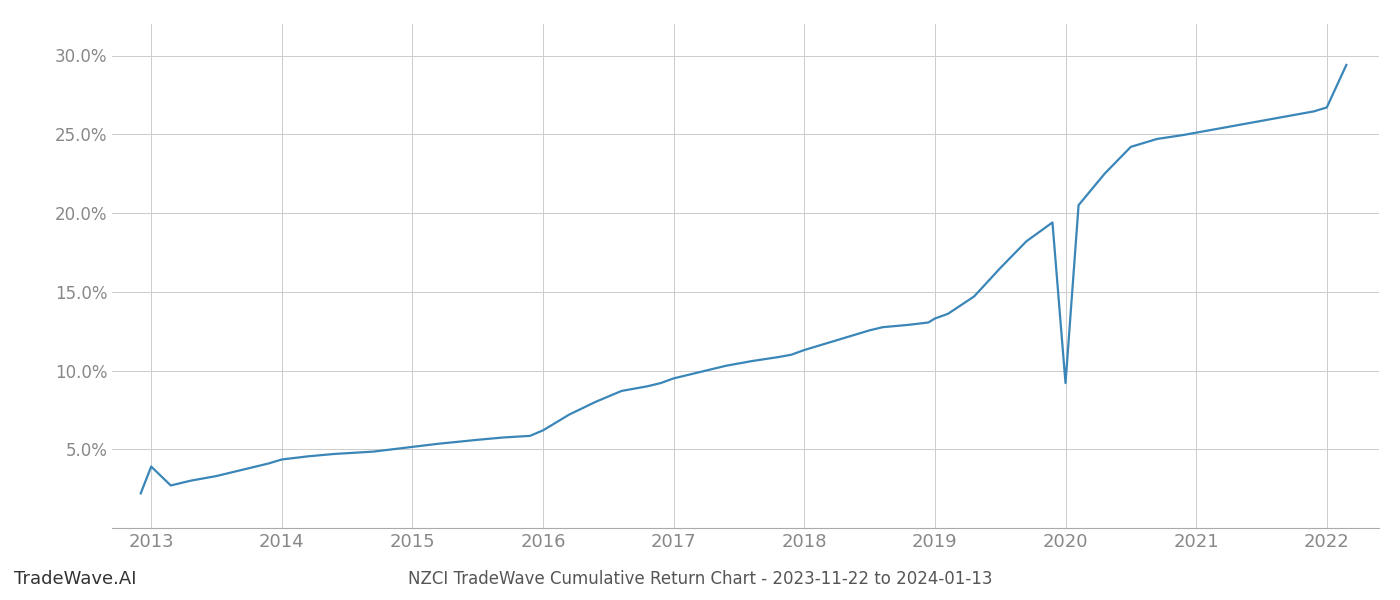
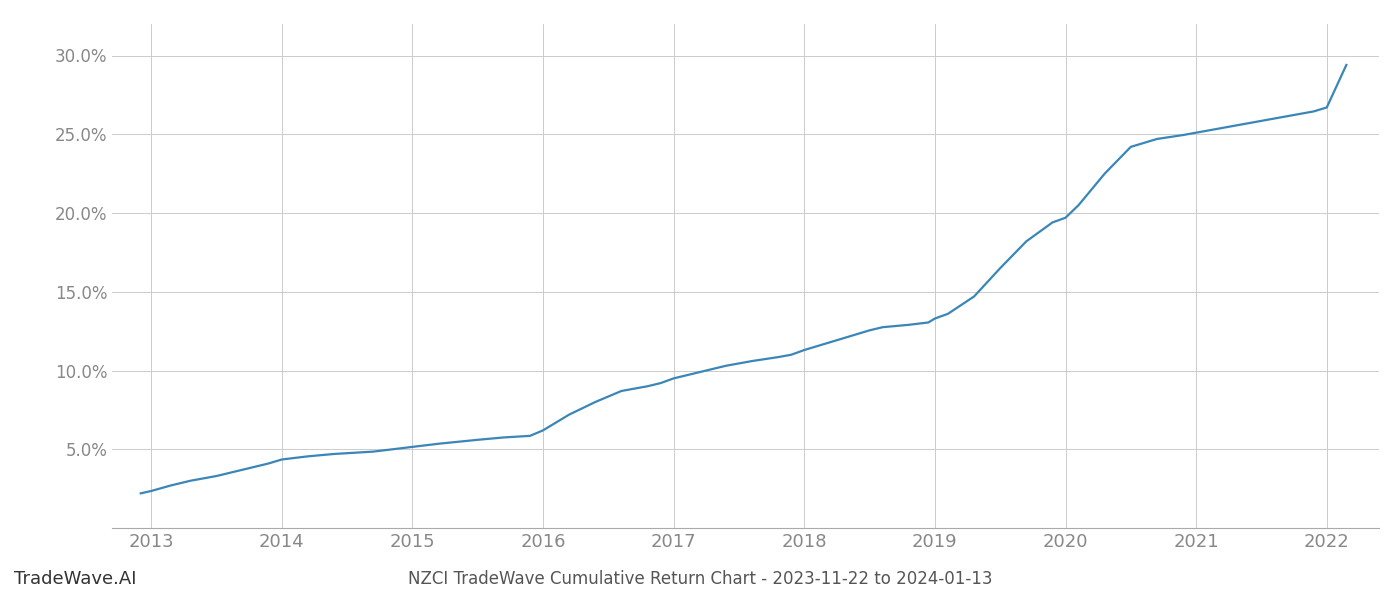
2013: 3.9% -> 2.4%
2020: 9.2% -> 19.7%
